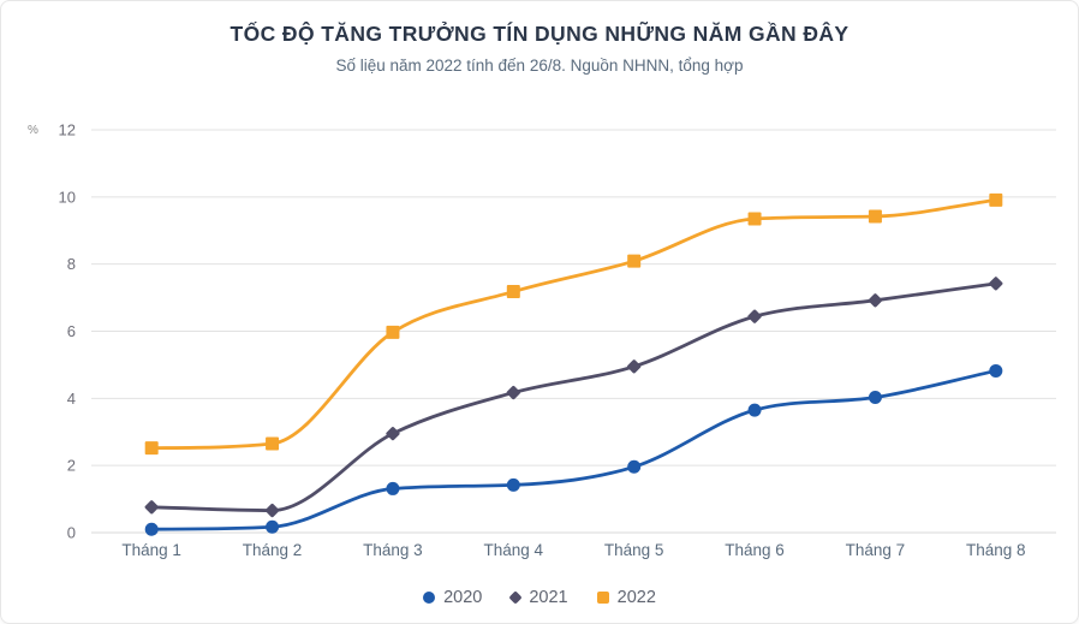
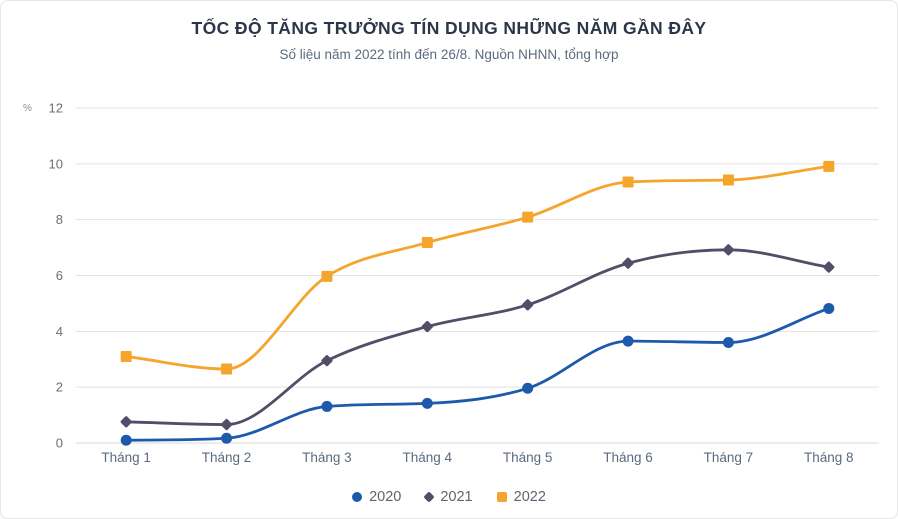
2022/Tháng 1: 2.5 -> 3.1
2020/Tháng 7: 4.0 -> 3.6
2021/Tháng 8: 7.4 -> 6.3
